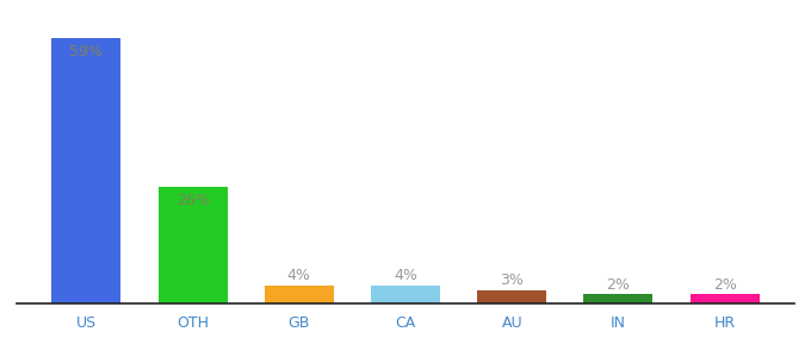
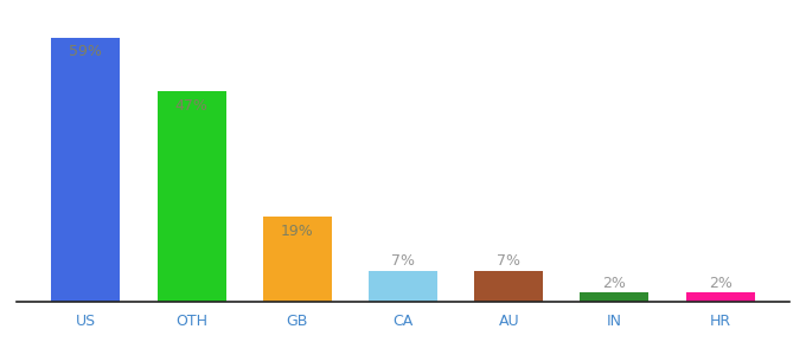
OTH: 26% -> 47%
GB: 4% -> 19%
CA: 4% -> 7%
AU: 3% -> 7%
